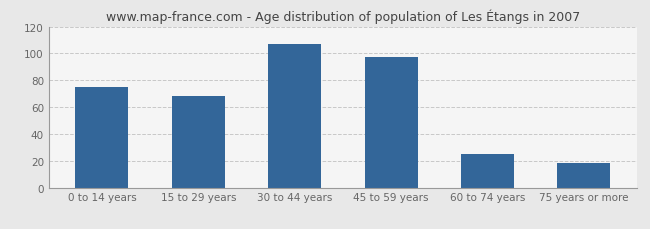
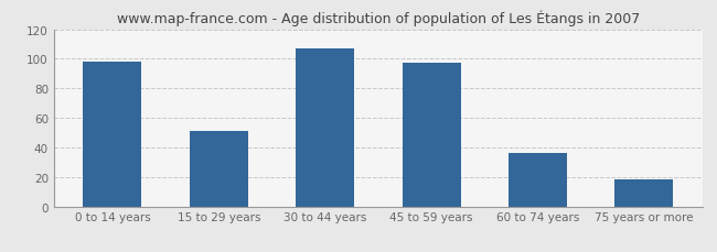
0 to 14 years: 75 -> 98
15 to 29 years: 68 -> 51
60 to 74 years: 25 -> 36
